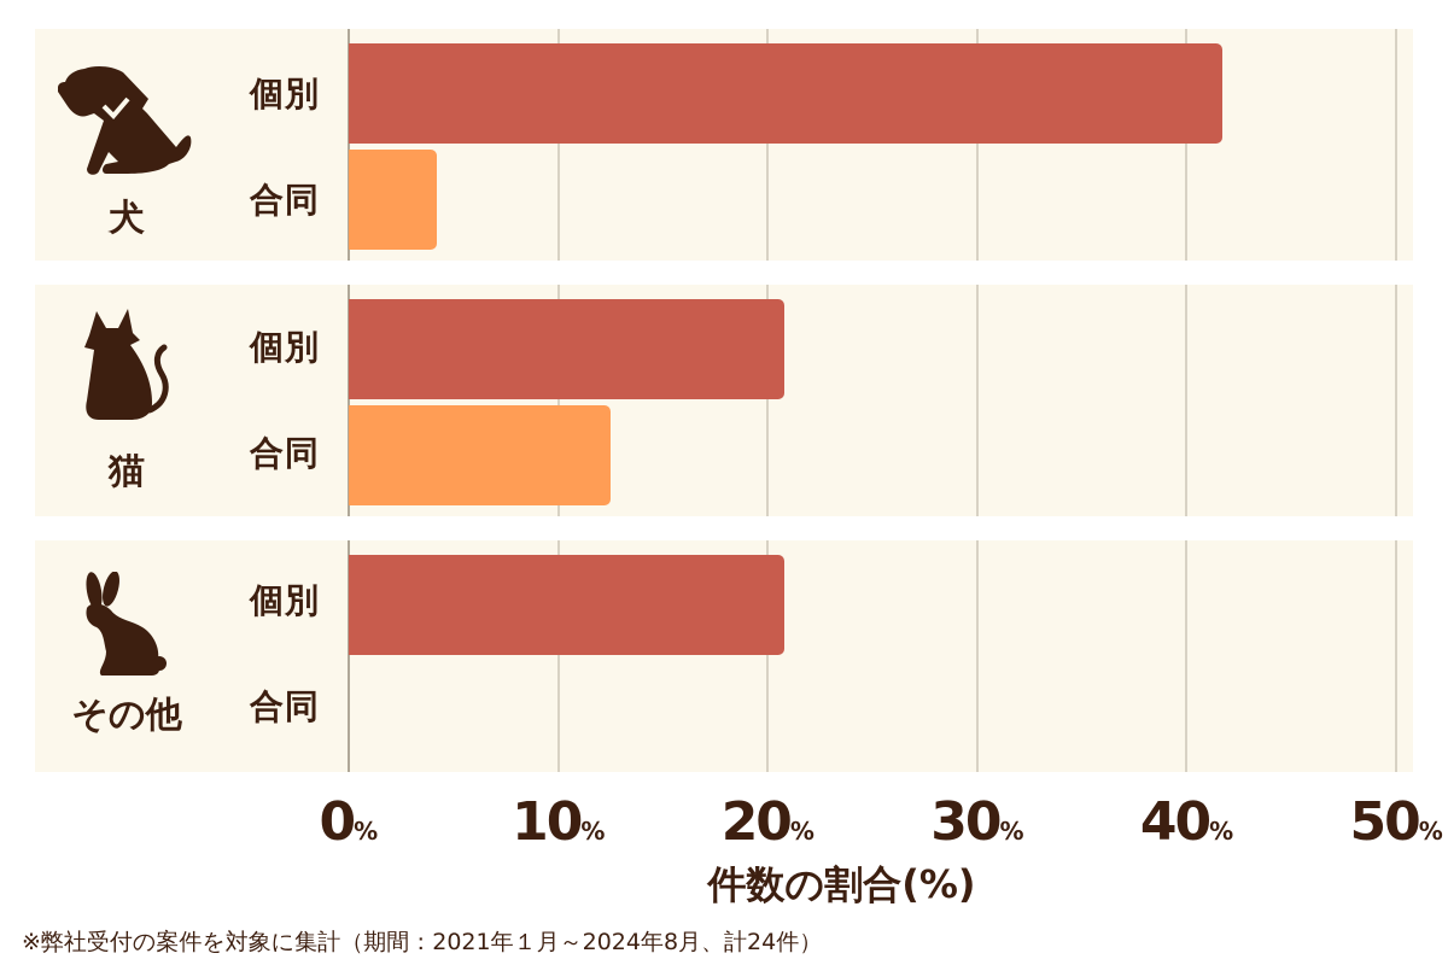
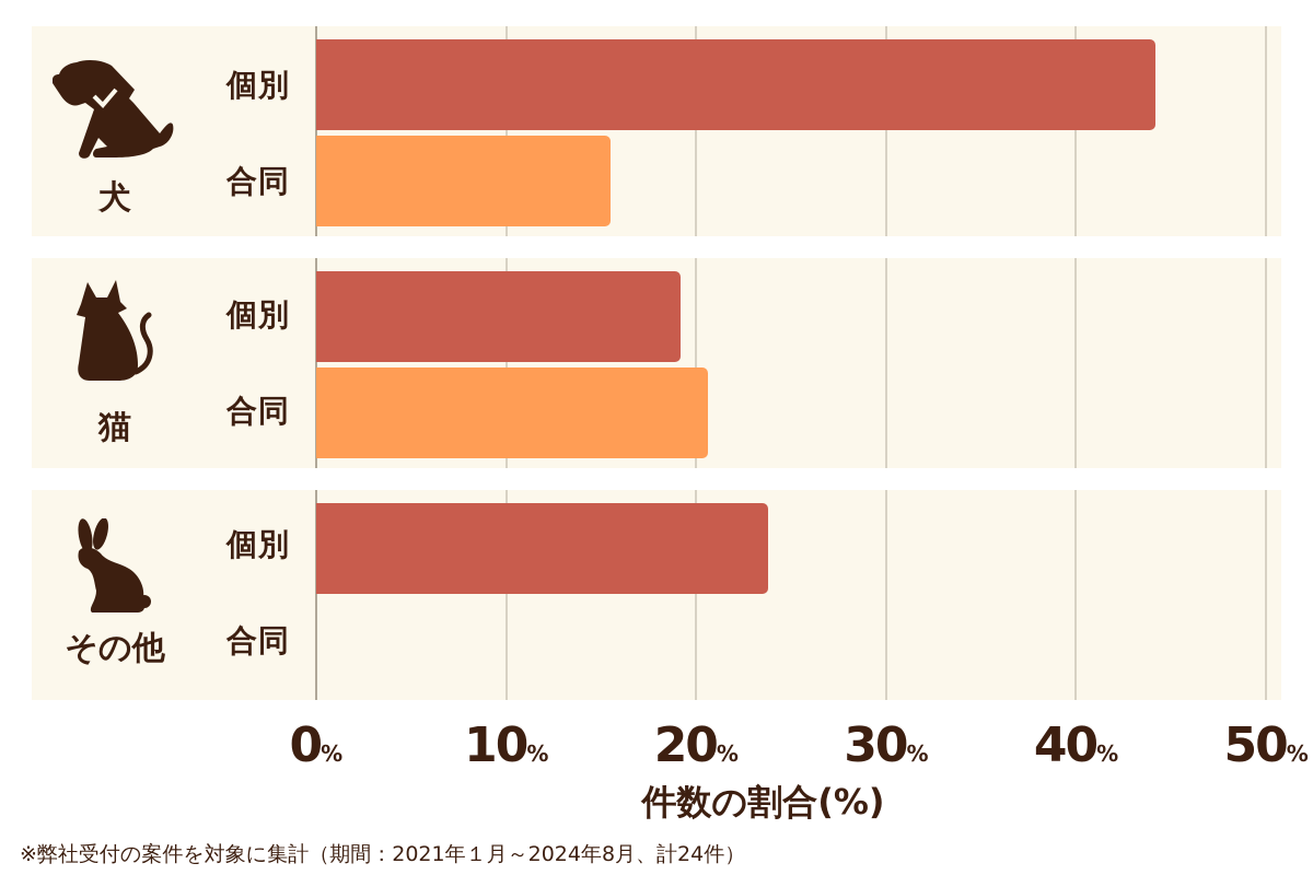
個別/犬: 41.7 -> 44.2
合同/犬: 4.2 -> 15.5
個別/猫: 20.8 -> 19.2
合同/猫: 12.5 -> 20.6
個別/その他: 20.8 -> 23.8
